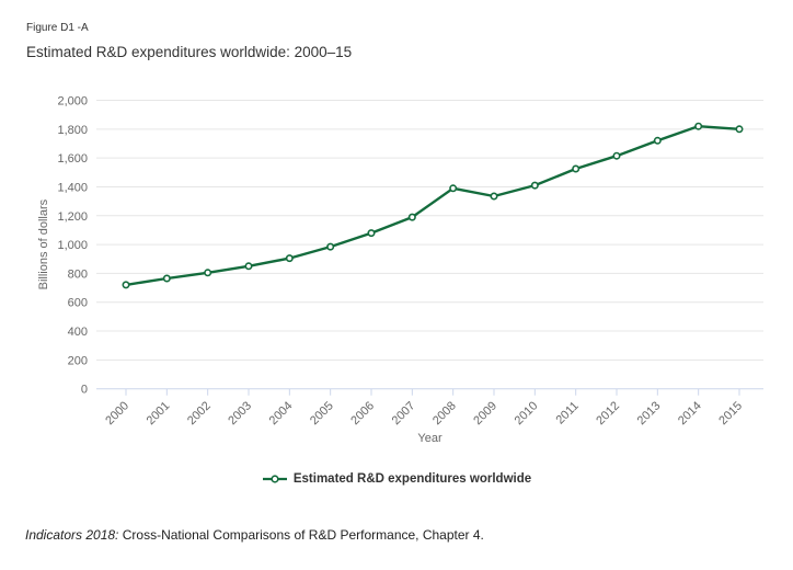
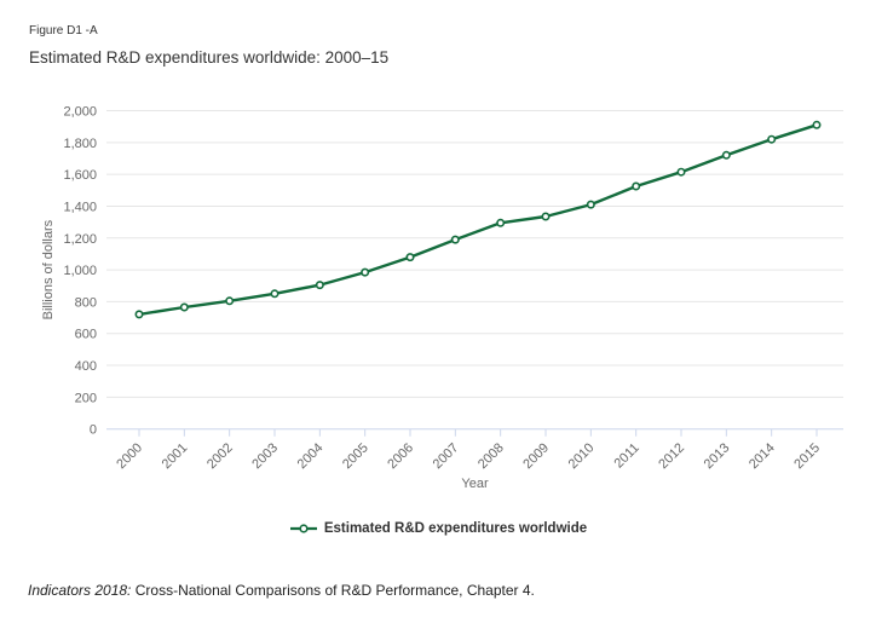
2008: 1390 -> 1300
2015: 1800 -> 1910
